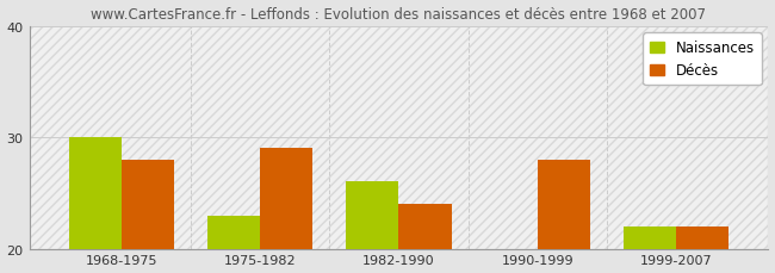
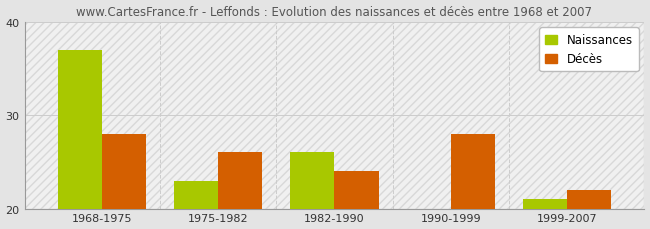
Naissances/1968-1975: 30.0 -> 37.0
Décès/1975-1982: 29 -> 26
Naissances/1999-2007: 22.0 -> 21.0
